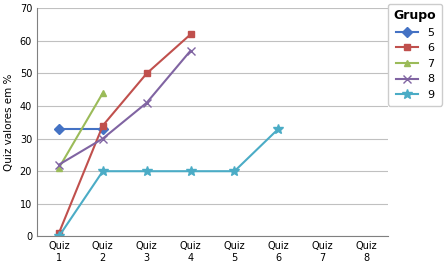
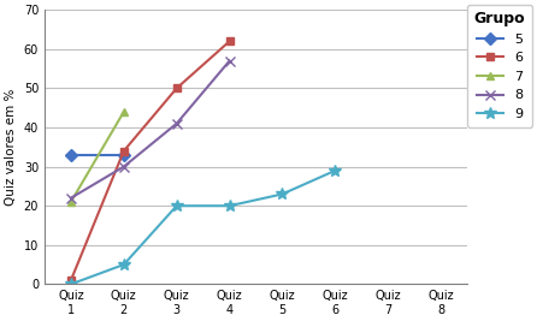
9/Quiz 2: 20 -> 5
9/Quiz 5: 20 -> 23
9/Quiz 6: 33 -> 29
